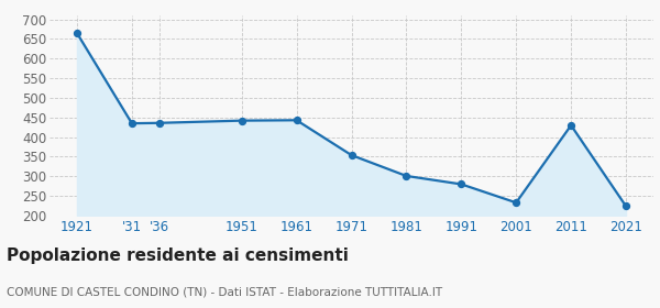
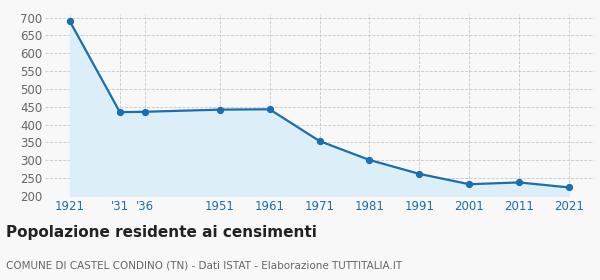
1921: 665 -> 689
1991: 280 -> 262
2011: 430 -> 238
